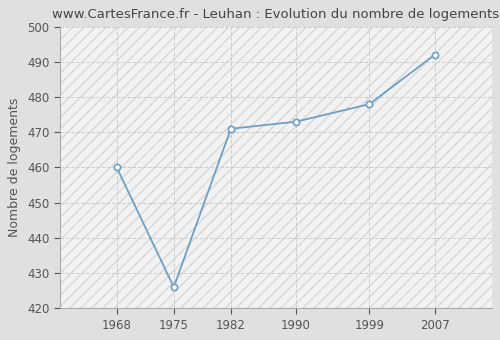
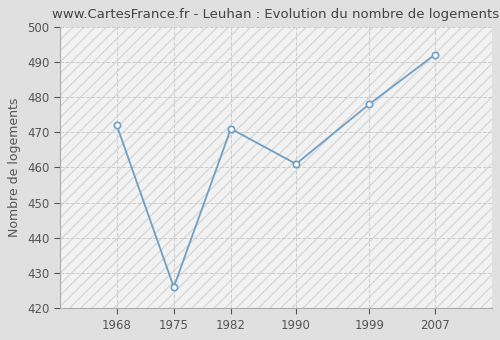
1968: 460 -> 472
1990: 473 -> 461
